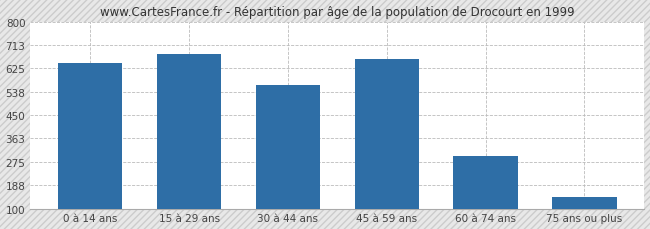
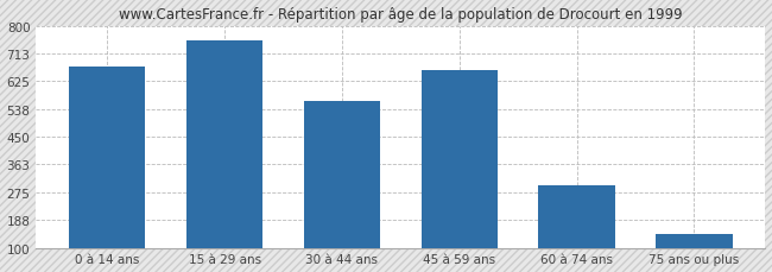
0 à 14 ans: 645 -> 670
15 à 29 ans: 680 -> 755
